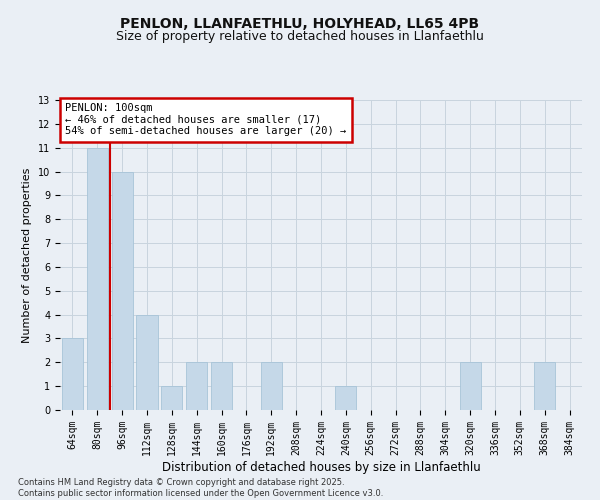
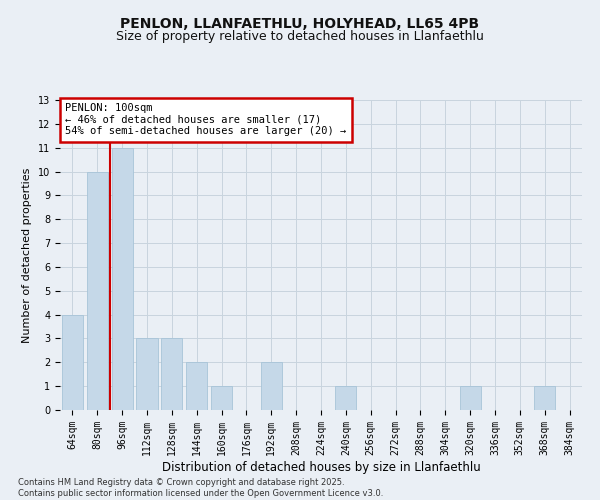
64sqm: 3 -> 4
80sqm: 11 -> 10
96sqm: 10 -> 11
112sqm: 4 -> 3
128sqm: 1 -> 3
160sqm: 2 -> 1
320sqm: 2 -> 1
368sqm: 2 -> 1
